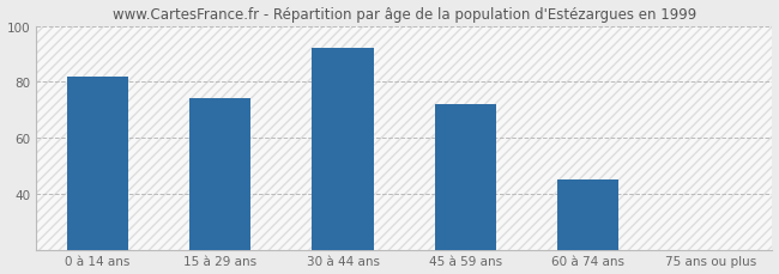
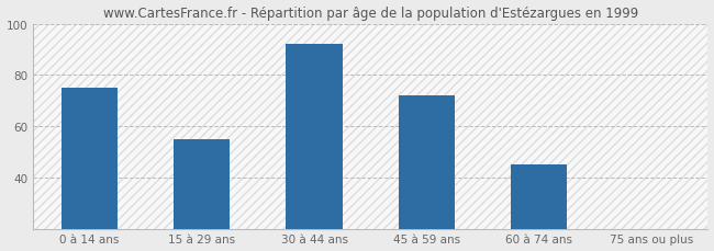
0 à 14 ans: 82 -> 75
15 à 29 ans: 74 -> 55
